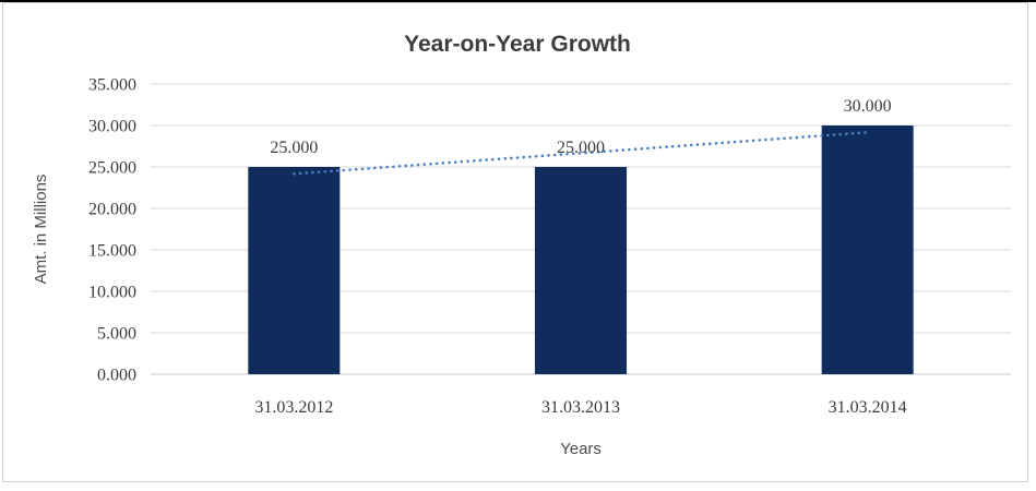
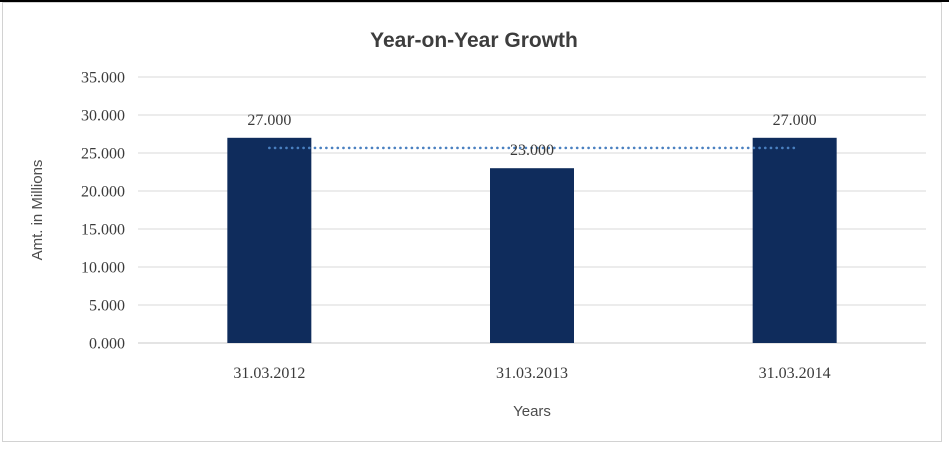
31.03.2012: 25.000 -> 27.000
31.03.2013: 25.000 -> 23.000
31.03.2014: 30.000 -> 27.000
